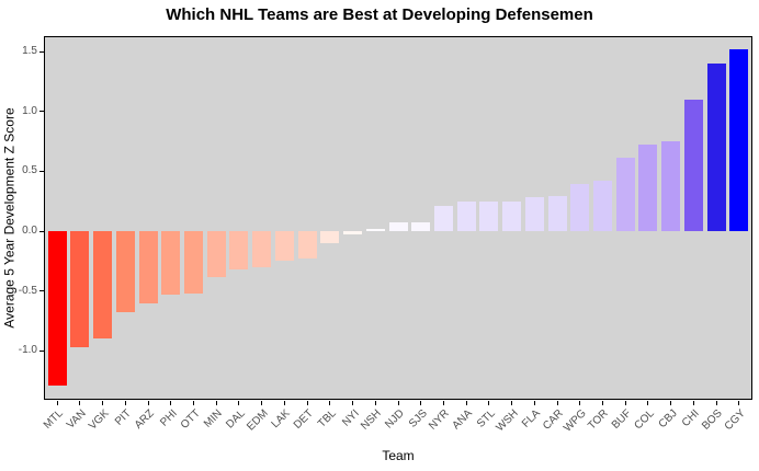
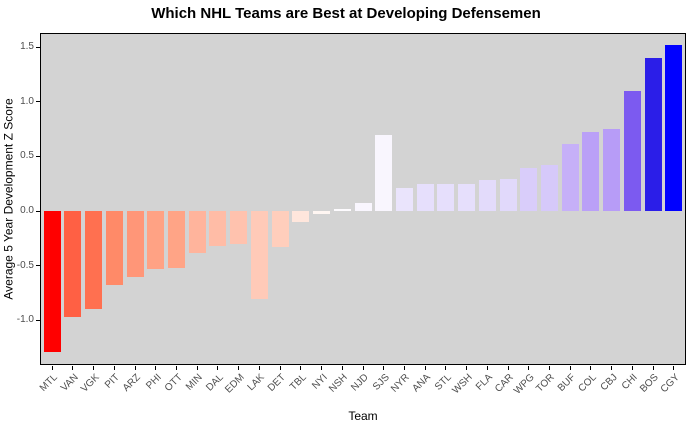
LAK: -0.25 -> -0.81
DET: -0.23 -> -0.33
SJS: 0.07 -> 0.70
